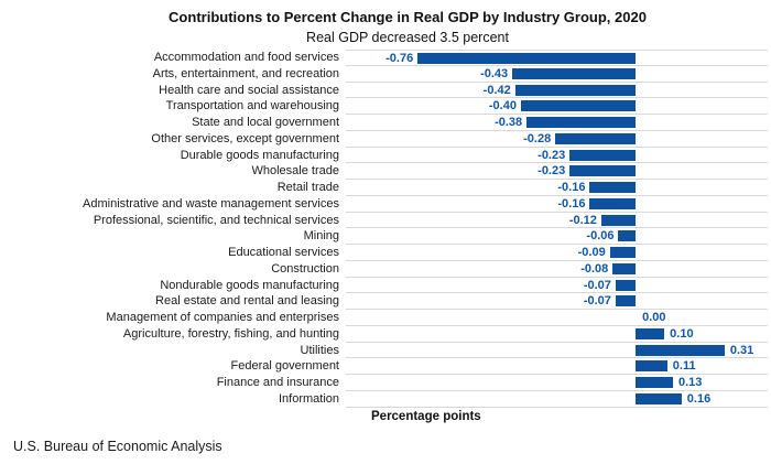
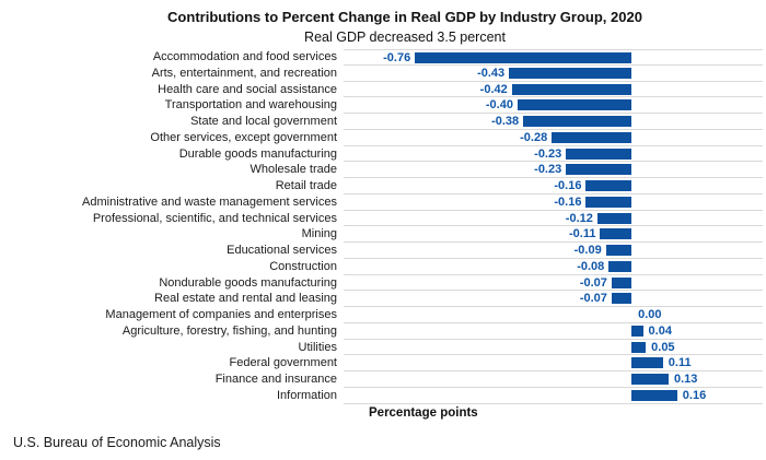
Mining: -0.06 -> -0.11
Agriculture, forestry, fishing, and hunting: 0.10 -> 0.04
Utilities: 0.31 -> 0.05
